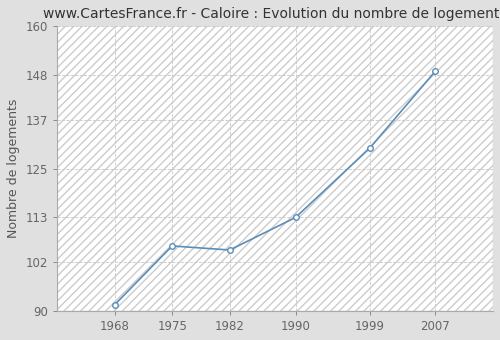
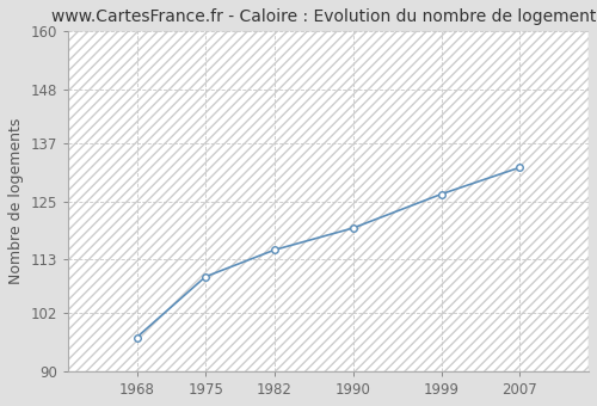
1968: 91.5 -> 97.0
1975: 106.0 -> 109.5
1982: 105.0 -> 115.0
1990: 113.0 -> 119.5
1999: 130.0 -> 126.5
2007: 149.0 -> 132.0
